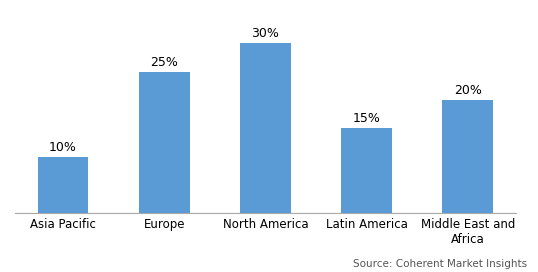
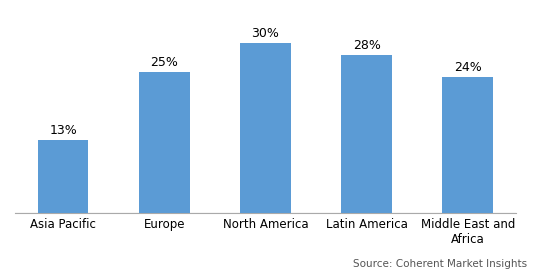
Asia Pacific: 10% -> 13%
Latin America: 15% -> 28%
Middle East and Africa: 20% -> 24%
